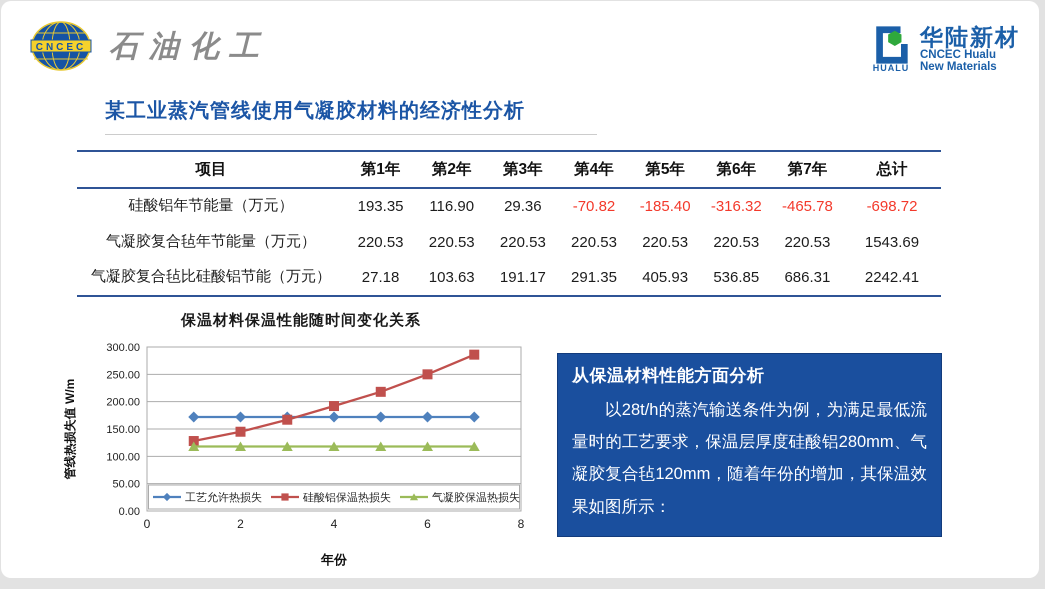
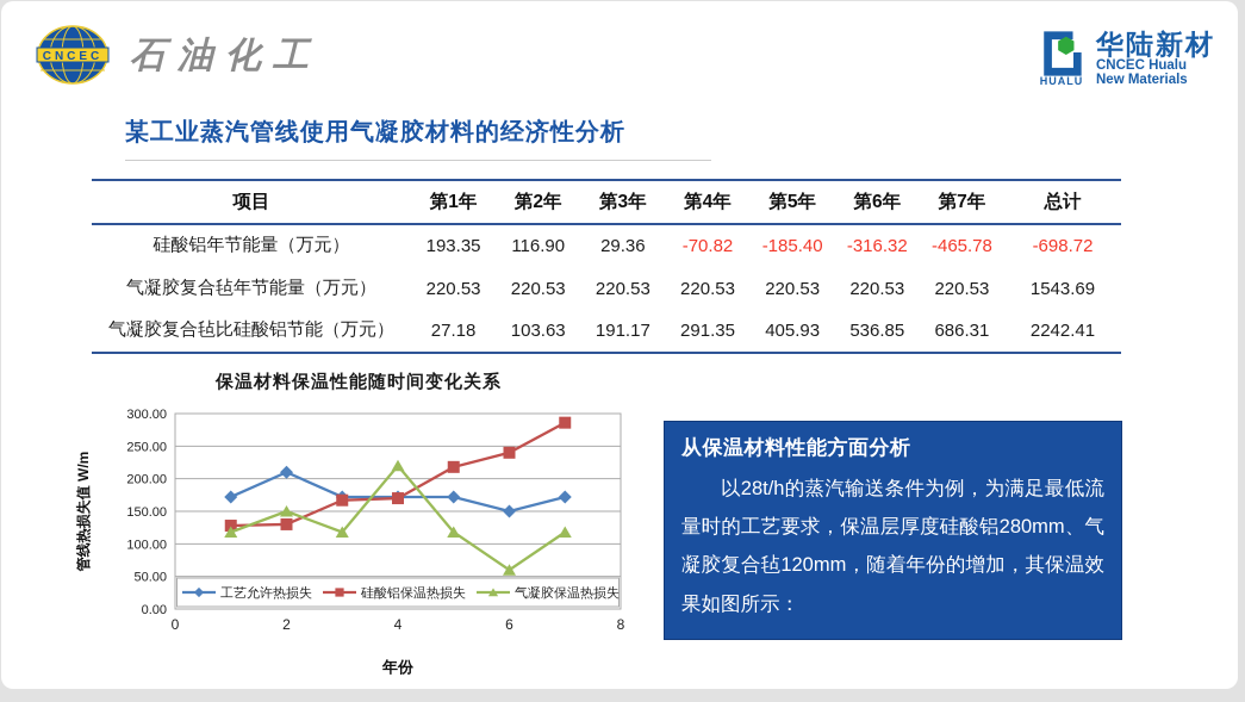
工艺允许热损失/2: 170 -> 210
硅酸铝保温热损失/2: 140 -> 130
气凝胶保温热损失/2: 120 -> 150
硅酸铝保温热损失/4: 190 -> 170
气凝胶保温热损失/4: 120 -> 220
工艺允许热损失/6: 170 -> 150
硅酸铝保温热损失/6: 250 -> 240
气凝胶保温热损失/6: 120 -> 60
